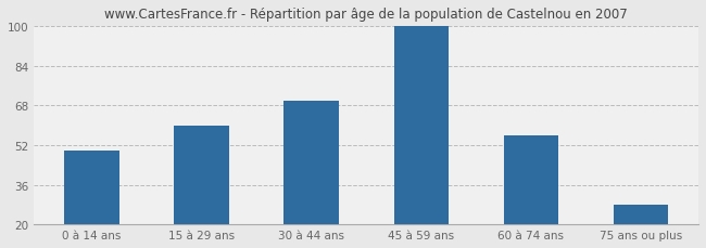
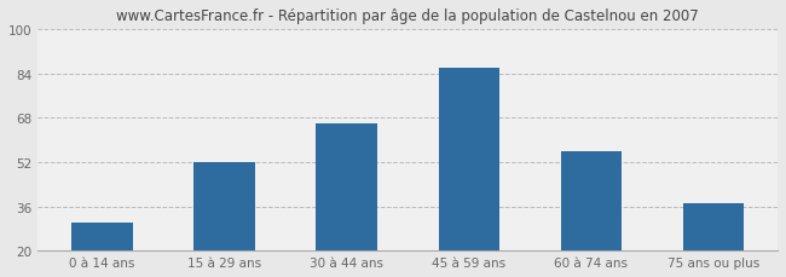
0 à 14 ans: 50 -> 30
15 à 29 ans: 60 -> 52
30 à 44 ans: 70 -> 66
45 à 59 ans: 100 -> 86
75 ans ou plus: 28 -> 37
